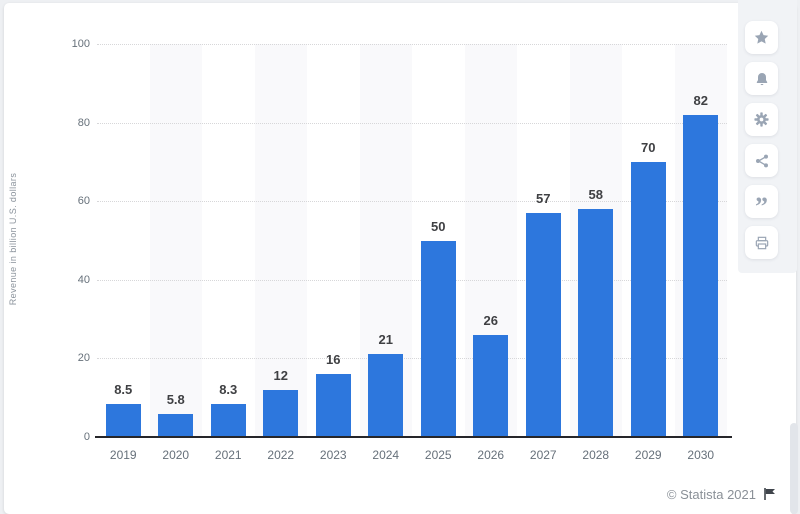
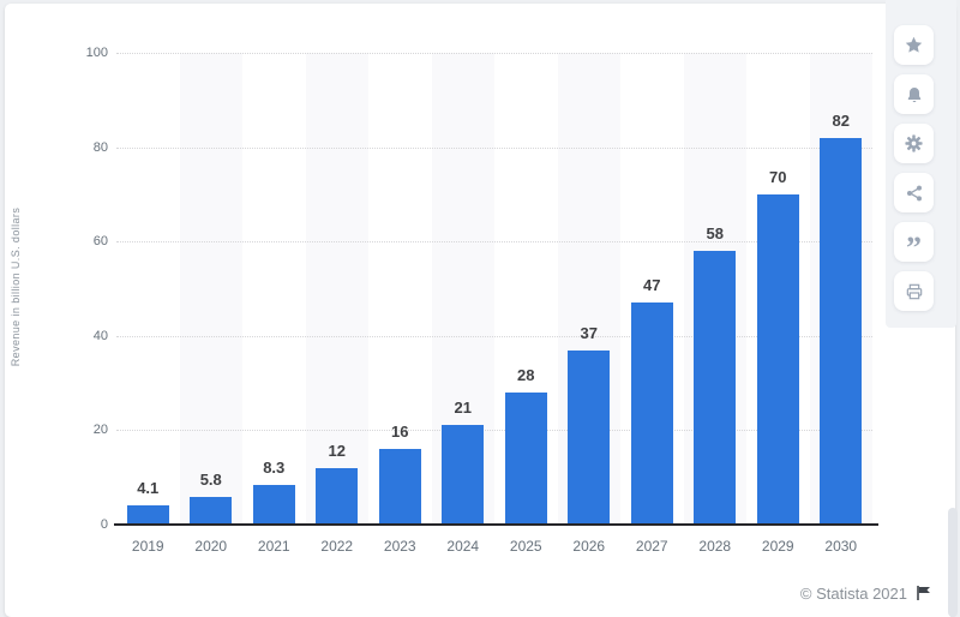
2019: 8.5 -> 4.1
2025: 50 -> 28
2026: 26 -> 37
2027: 57 -> 47
